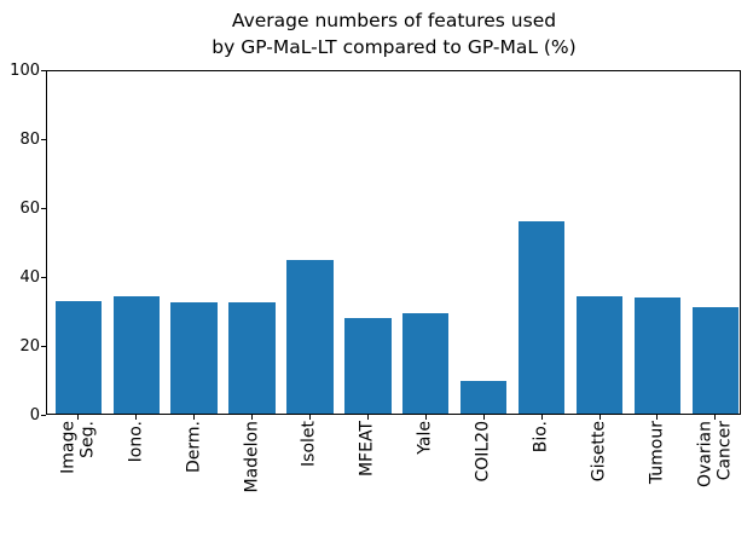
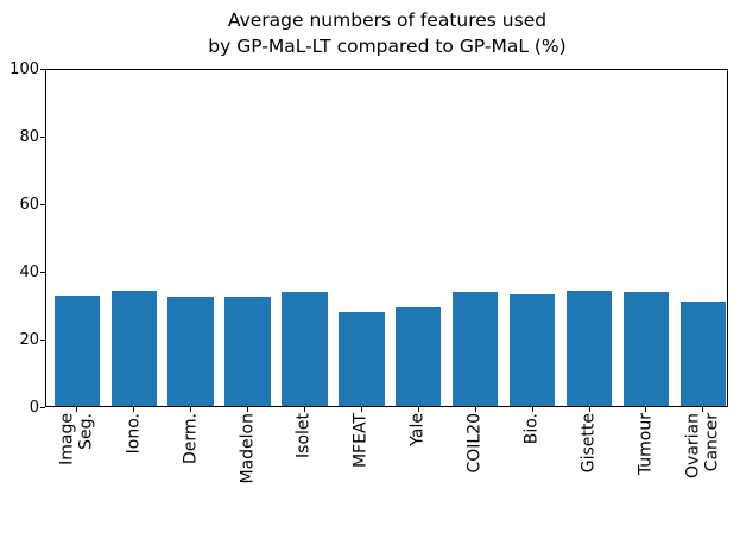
Isolet: 45 -> 34
COIL20: 10 -> 34
Bio.: 56 -> 33
